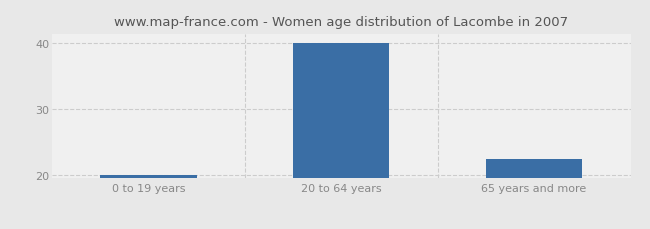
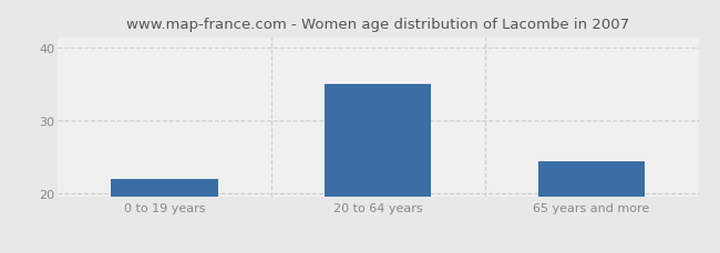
0 to 19 years: 20.0 -> 22.0
20 to 64 years: 40.0 -> 35.0
65 years and more: 22.5 -> 24.4
